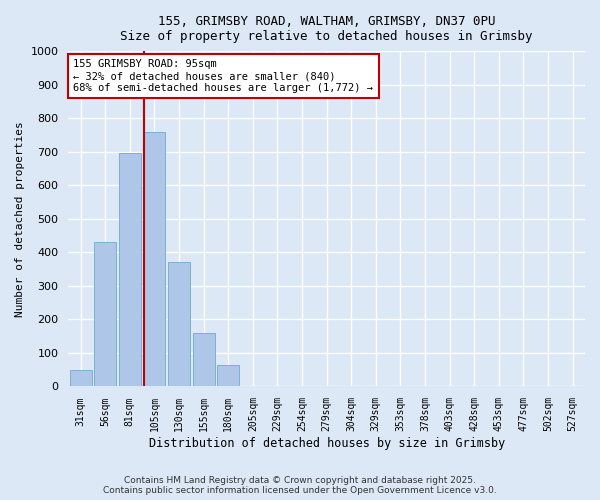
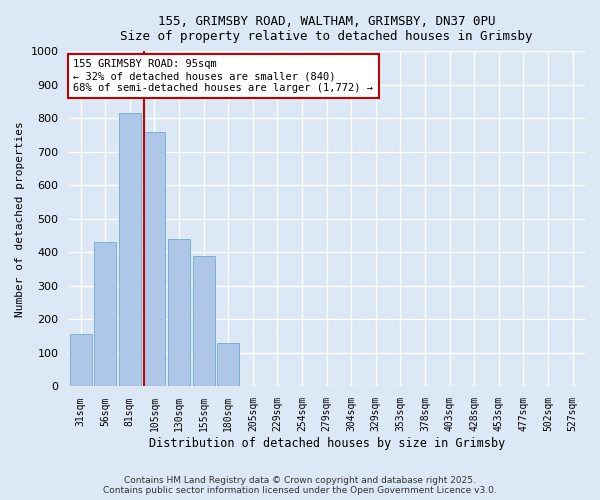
31sqm: 50 -> 155
81sqm: 695 -> 815
130sqm: 370 -> 440
155sqm: 160 -> 390
180sqm: 65 -> 130
